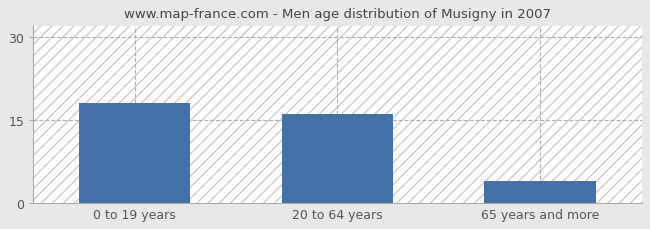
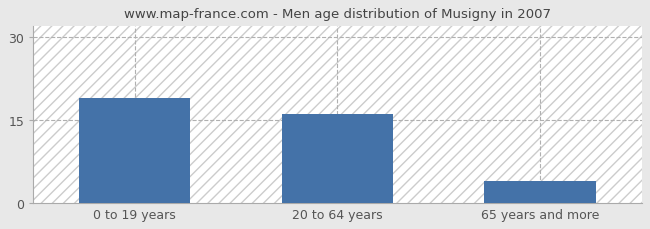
0 to 19 years: 18 -> 19
